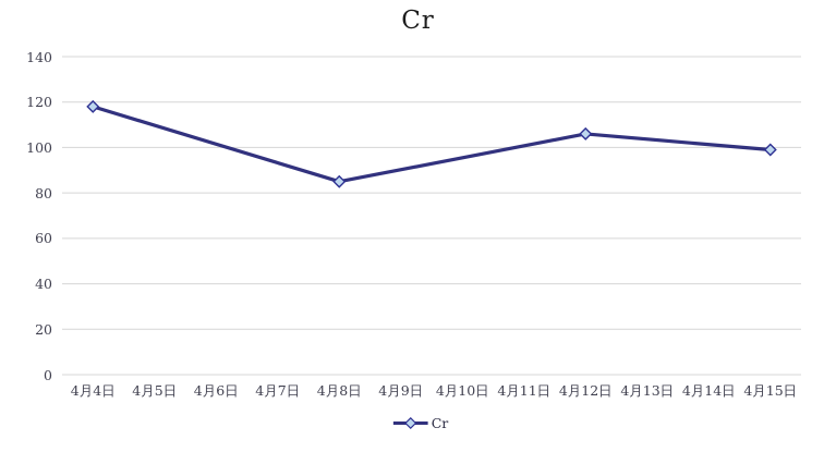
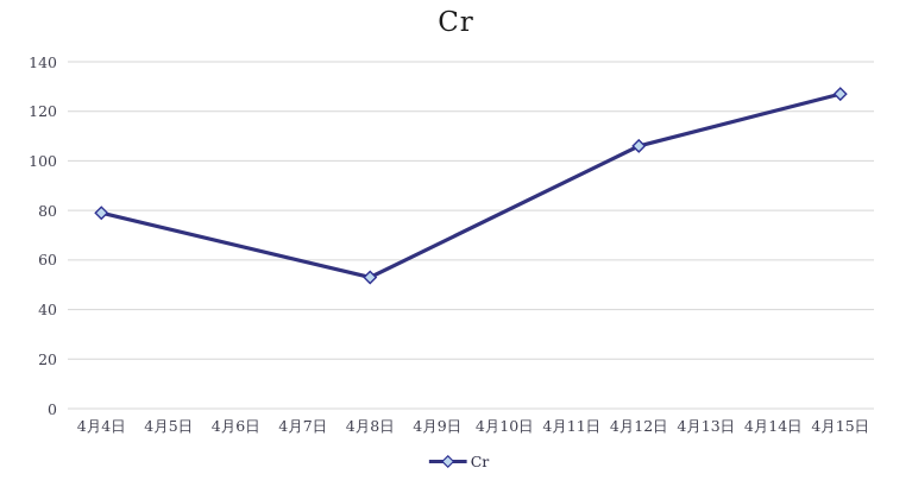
4月4日: 118 -> 79
4月8日: 85 -> 53
4月15日: 99 -> 127
